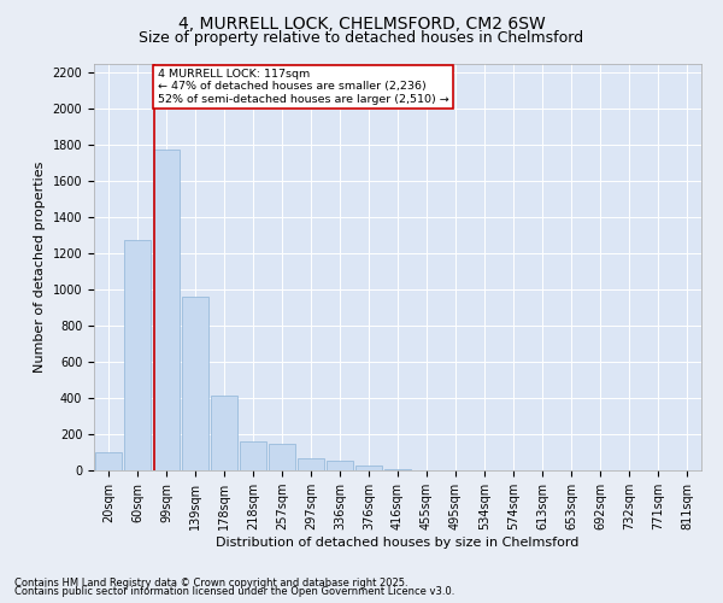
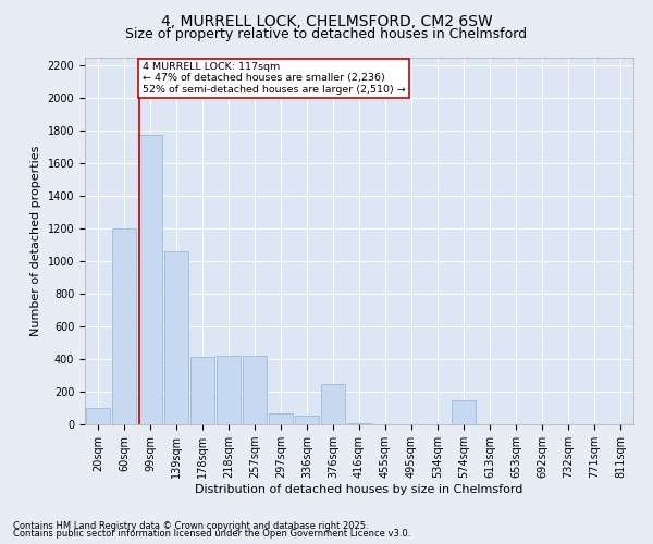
60sqm: 1280 -> 1200
139sqm: 960 -> 1060
218sqm: 160 -> 420
257sqm: 150 -> 420
376sqm: 20 -> 250
574sqm: 0 -> 150
